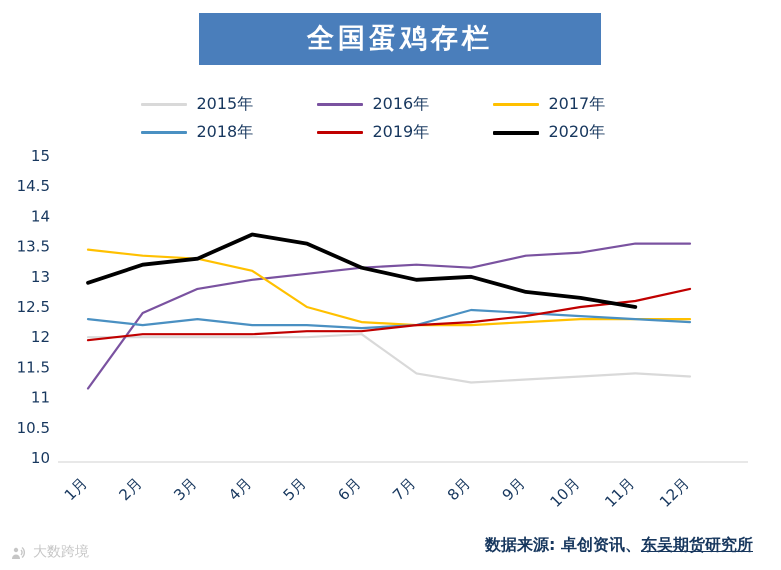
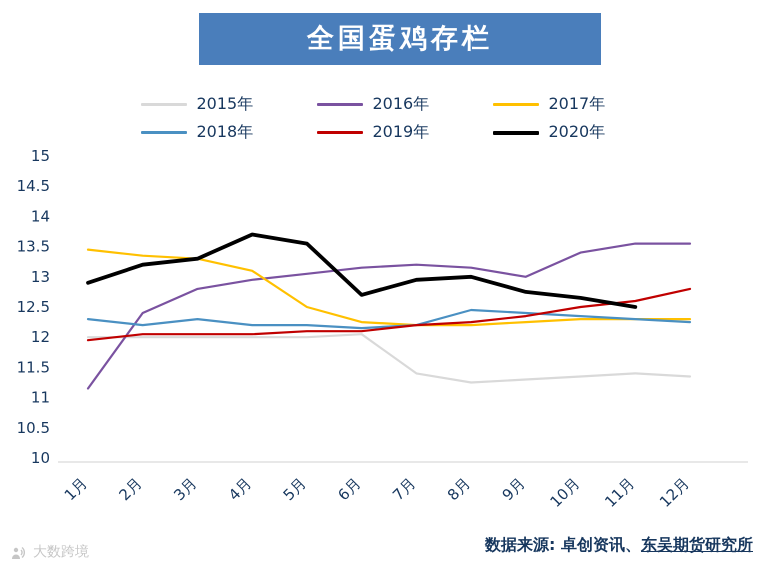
2020年/6月: 13.2 -> 12.7
2016年/9月: 13.3 -> 13.0
